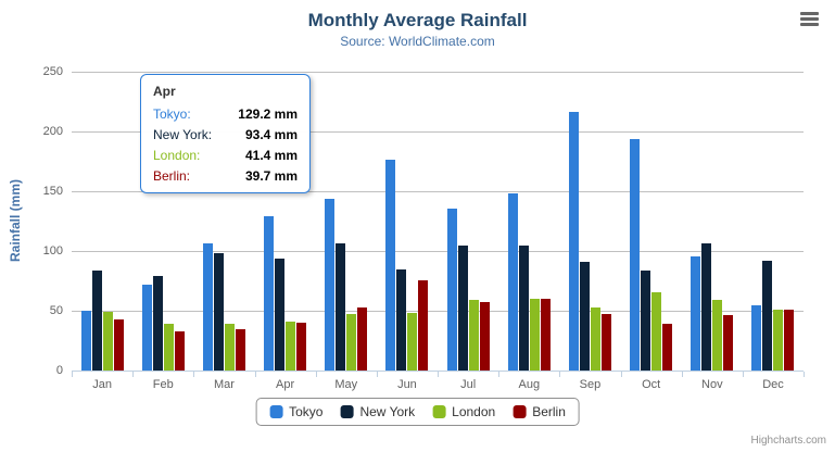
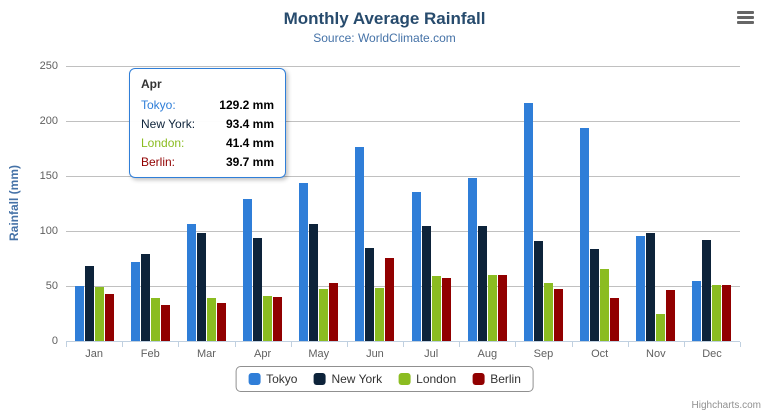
New York/Jan: 84 -> 68
New York/Nov: 107 -> 98
London/Nov: 59 -> 25
